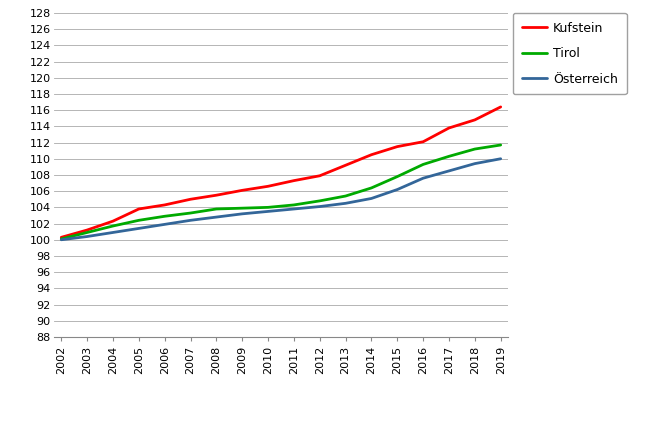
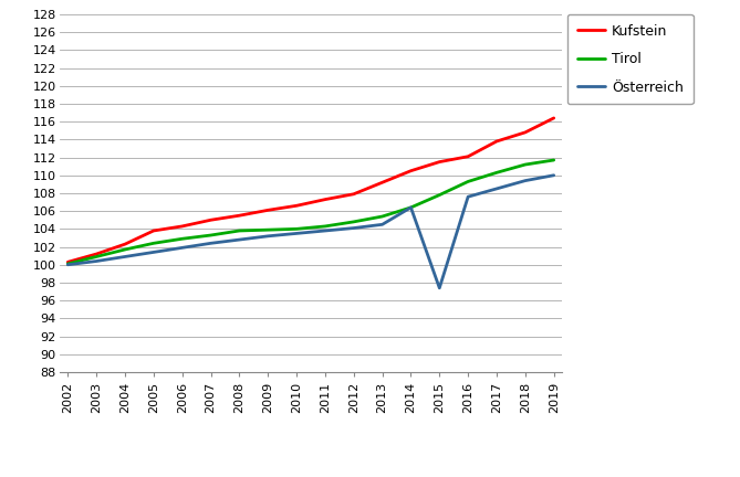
Österreich/2014: 105.1 -> 106.4
Österreich/2015: 106.2 -> 97.4
